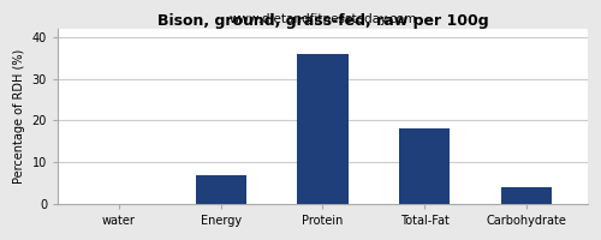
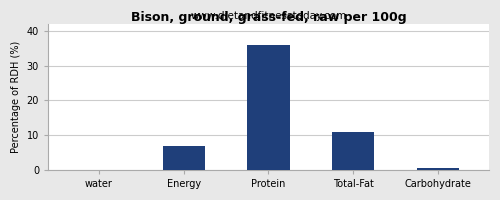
Total-Fat: 18.0 -> 11.0
Carbohydrate: 4.0 -> 0.5
